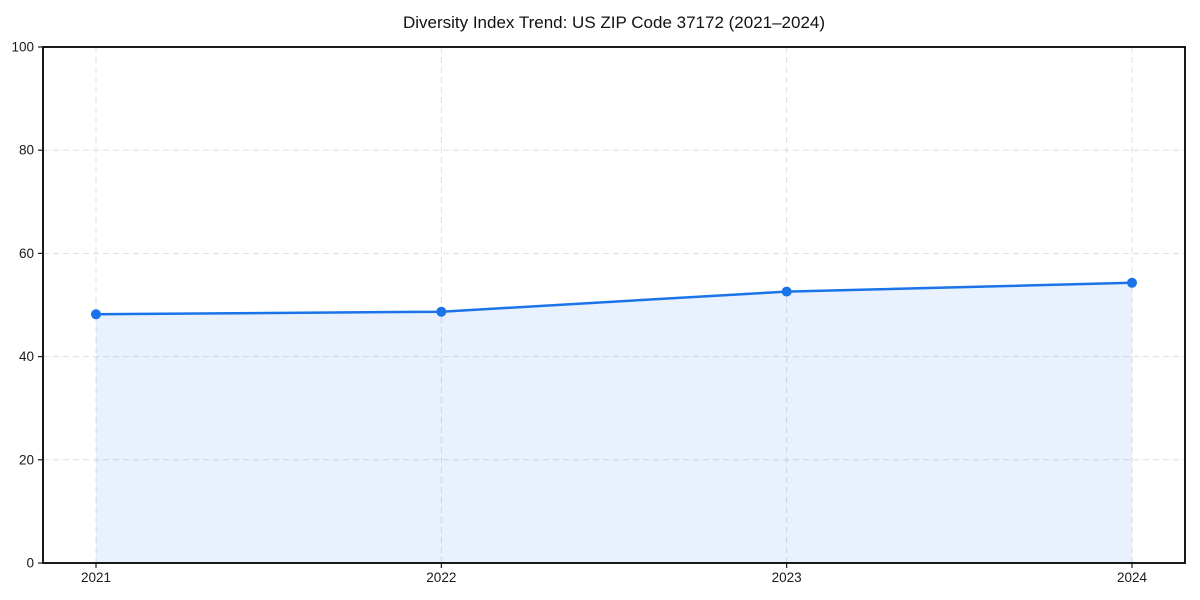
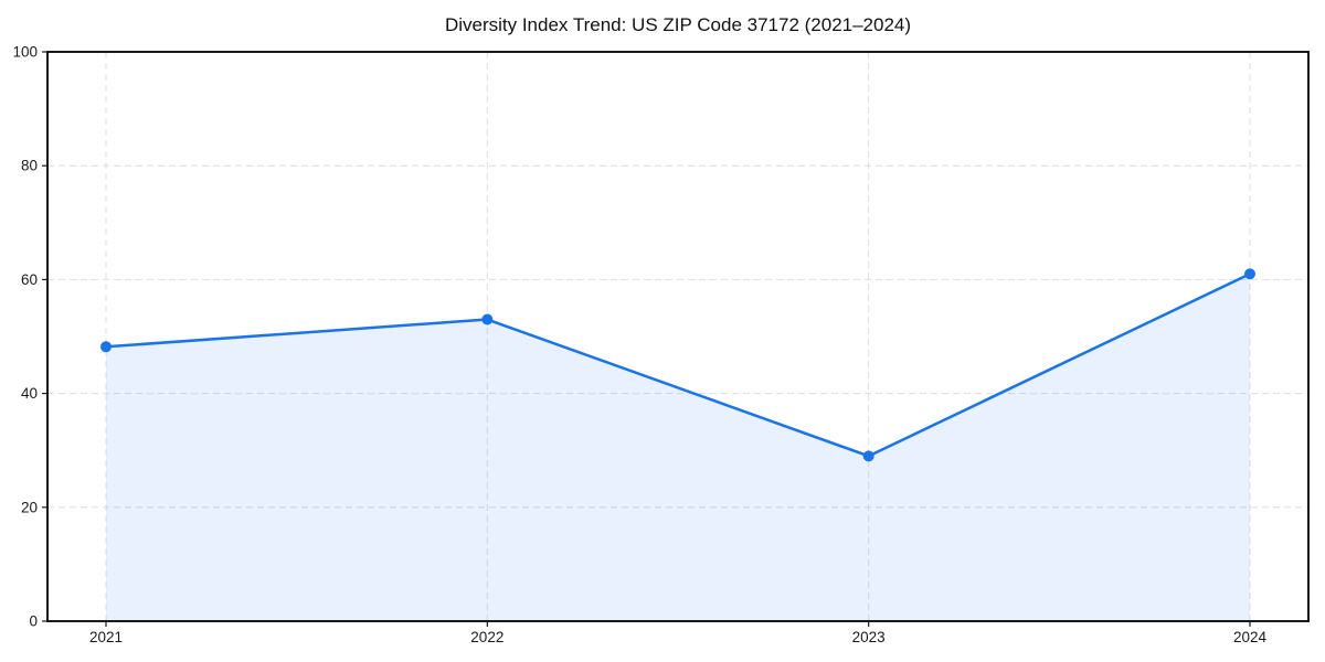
2022: 49 -> 53
2023: 53 -> 29
2024: 54 -> 61
